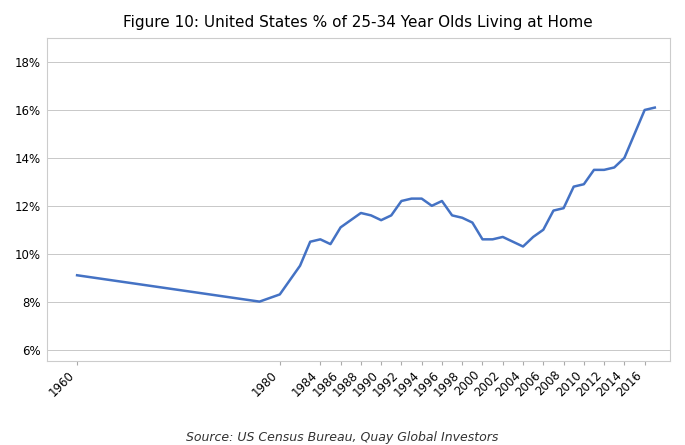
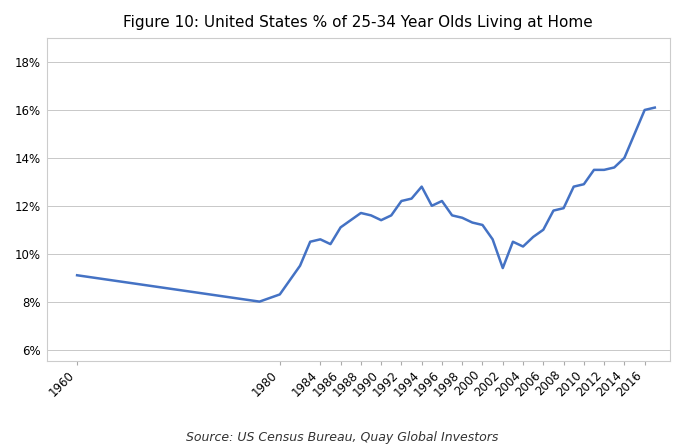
1994: 12.3% -> 12.8%
2000: 10.6% -> 11.2%
2002: 10.7% -> 9.4%
